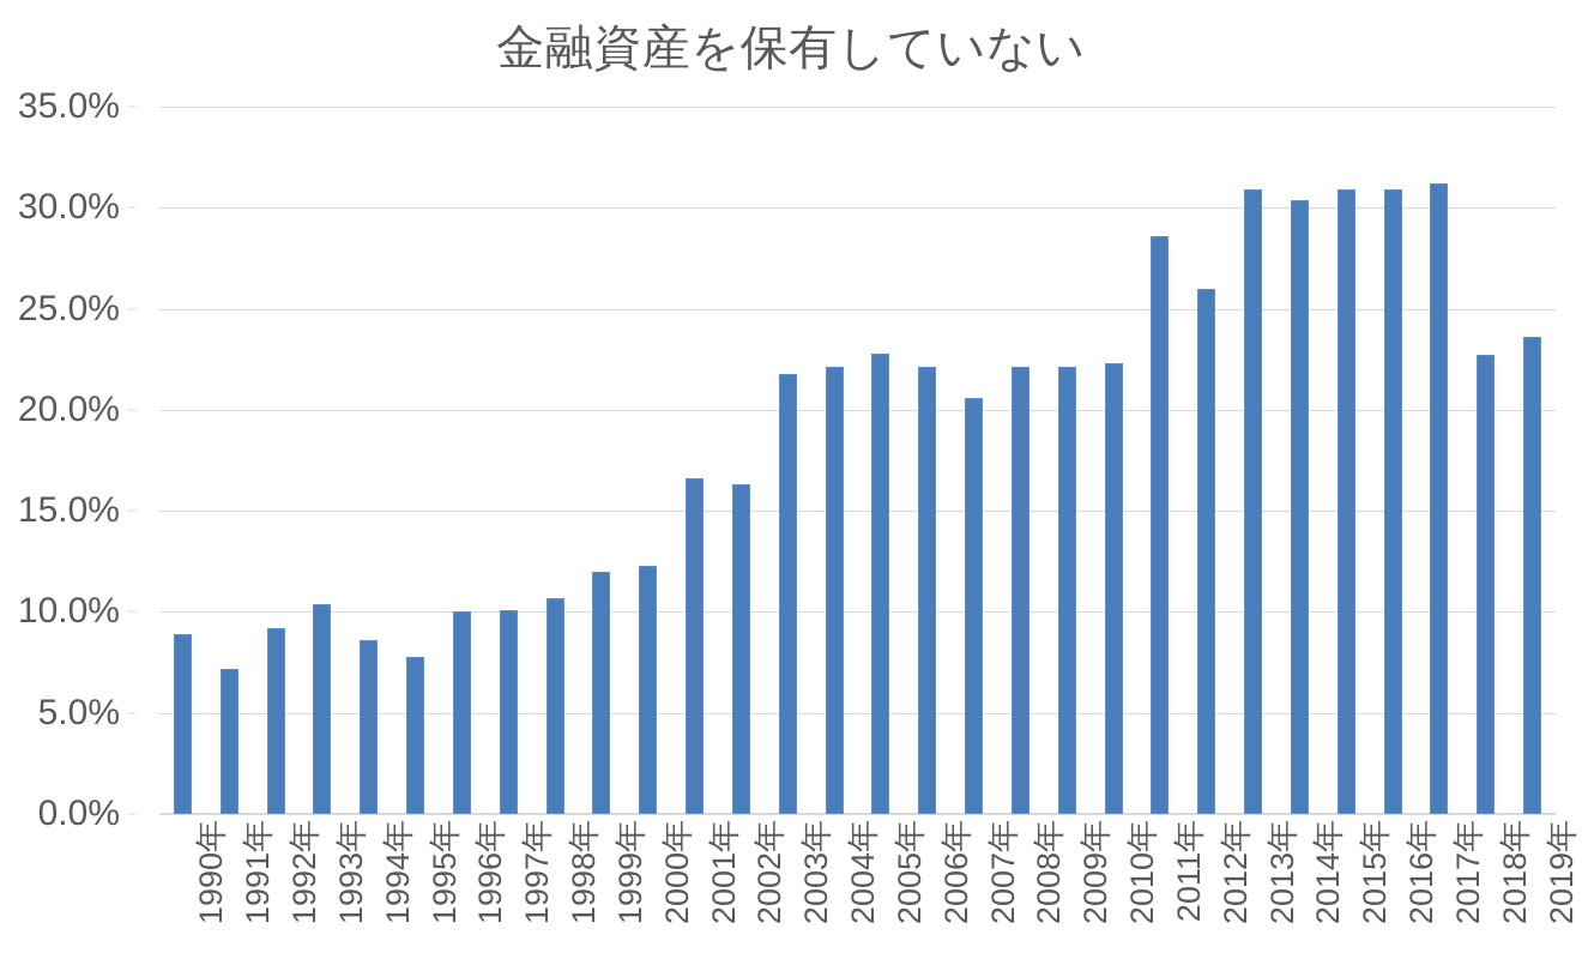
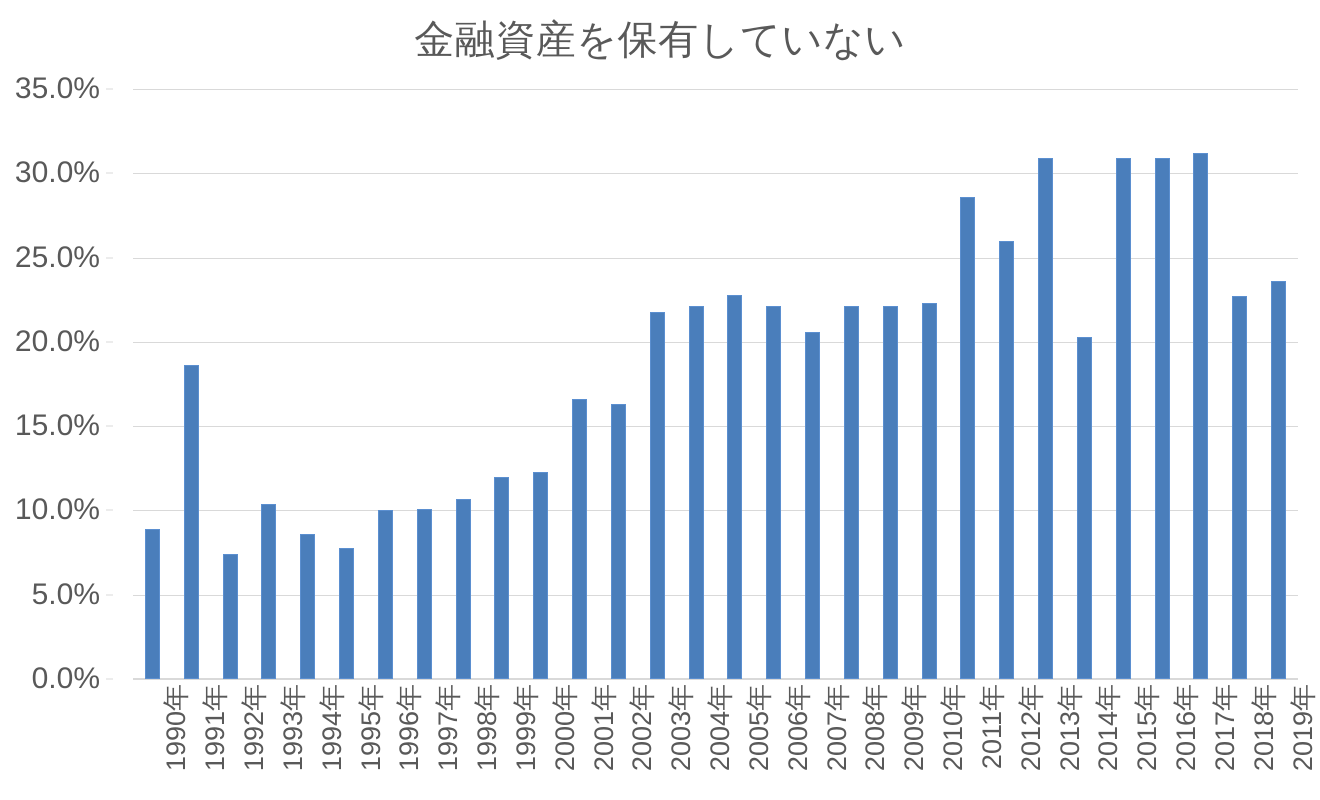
1991年: 7.2% -> 18.6%
1992年: 9.2% -> 7.4%
2014年: 30.4% -> 20.3%
